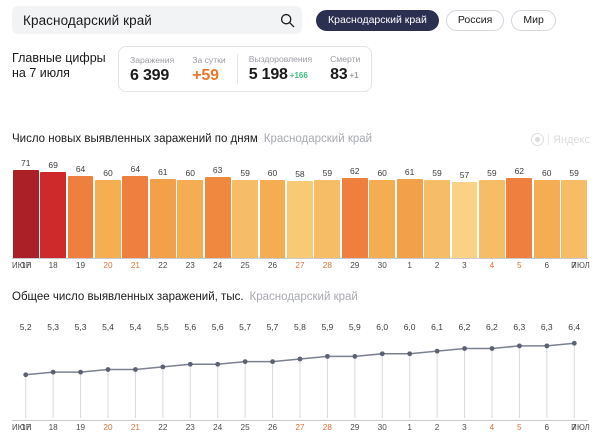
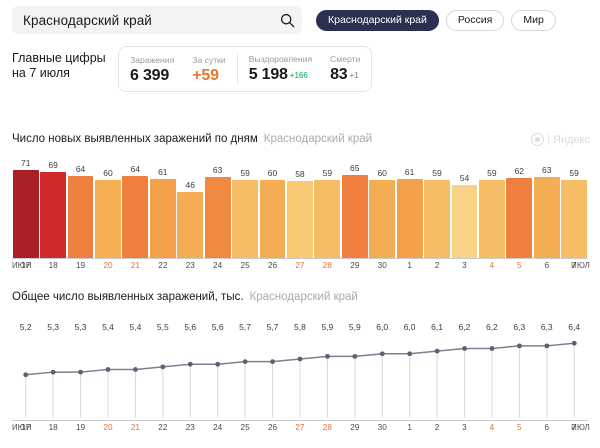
Число новых выявленных заражений по дням/23: 60 -> 46
Число новых выявленных заражений по дням/29: 62 -> 65
Число новых выявленных заражений по дням/3: 57 -> 54
Число новых выявленных заражений по дням/6: 60 -> 63
